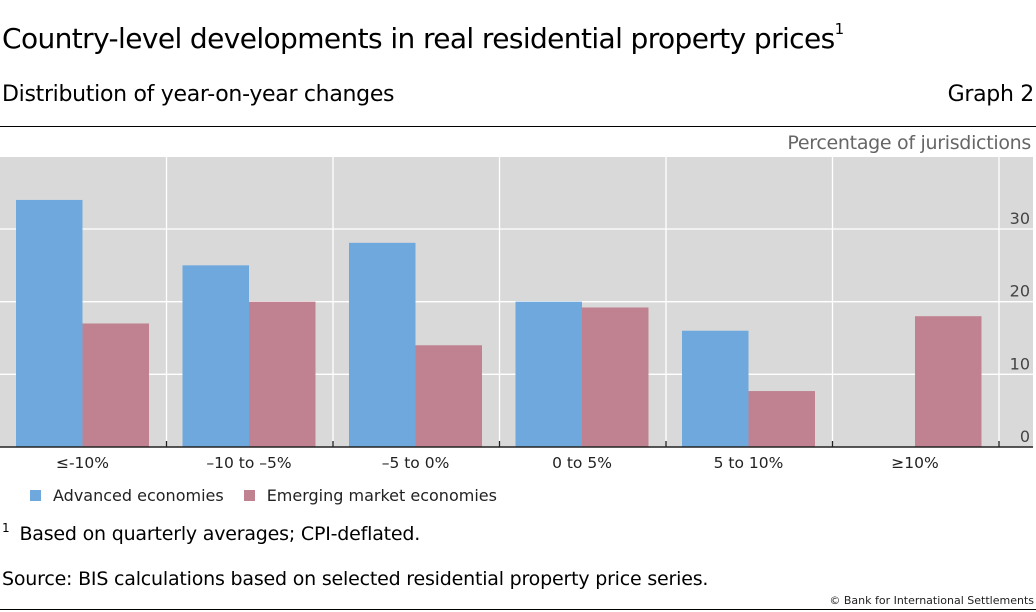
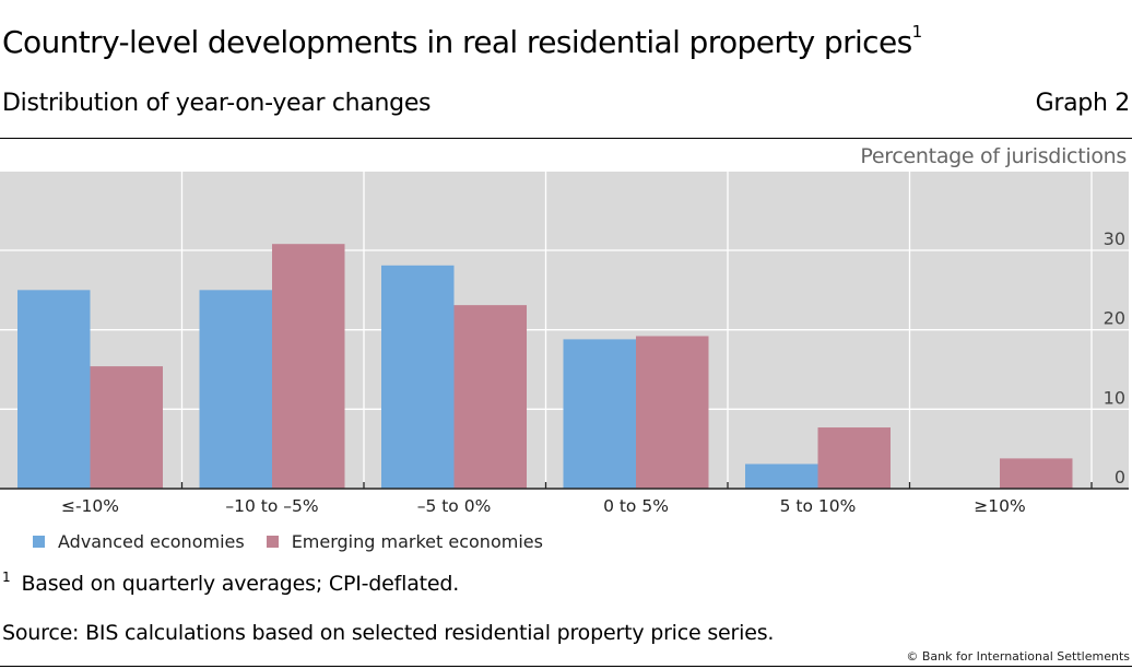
Advanced economies/≤-10%: 34 -> 25
Emerging market economies/≤-10%: 17 -> 15
Emerging market economies/–10 to –5%: 20 -> 31
Emerging market economies/–5 to 0%: 14 -> 23
Advanced economies/0 to 5%: 20 -> 19
Advanced economies/5 to 10%: 16 -> 3
Emerging market economies/≥10%: 18 -> 4
